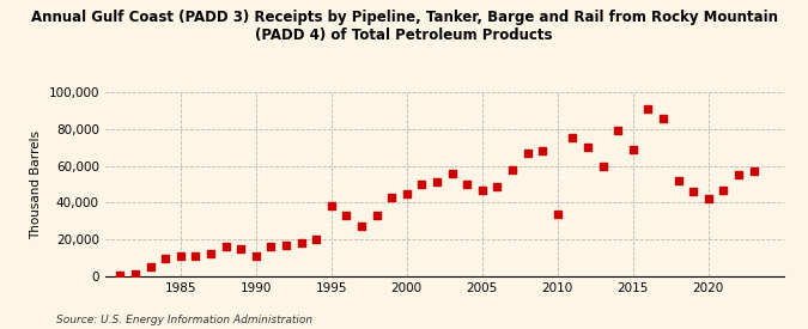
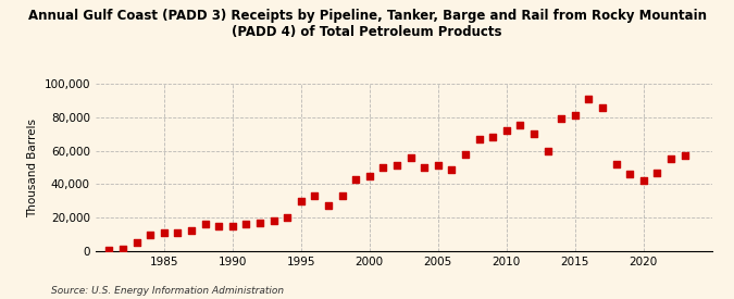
1990: 11,000 -> 15,000
1995: 38,000 -> 30,000
2005: 47,000 -> 51,000
2010: 34,000 -> 72,000
2015: 69,000 -> 81,000
